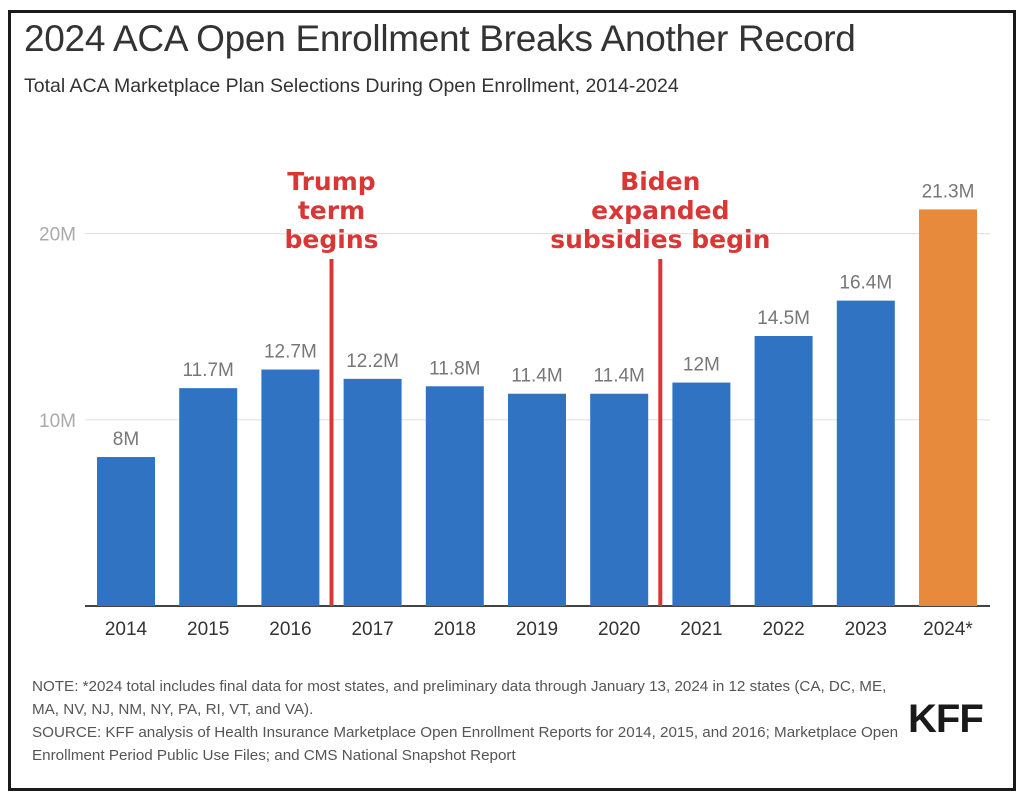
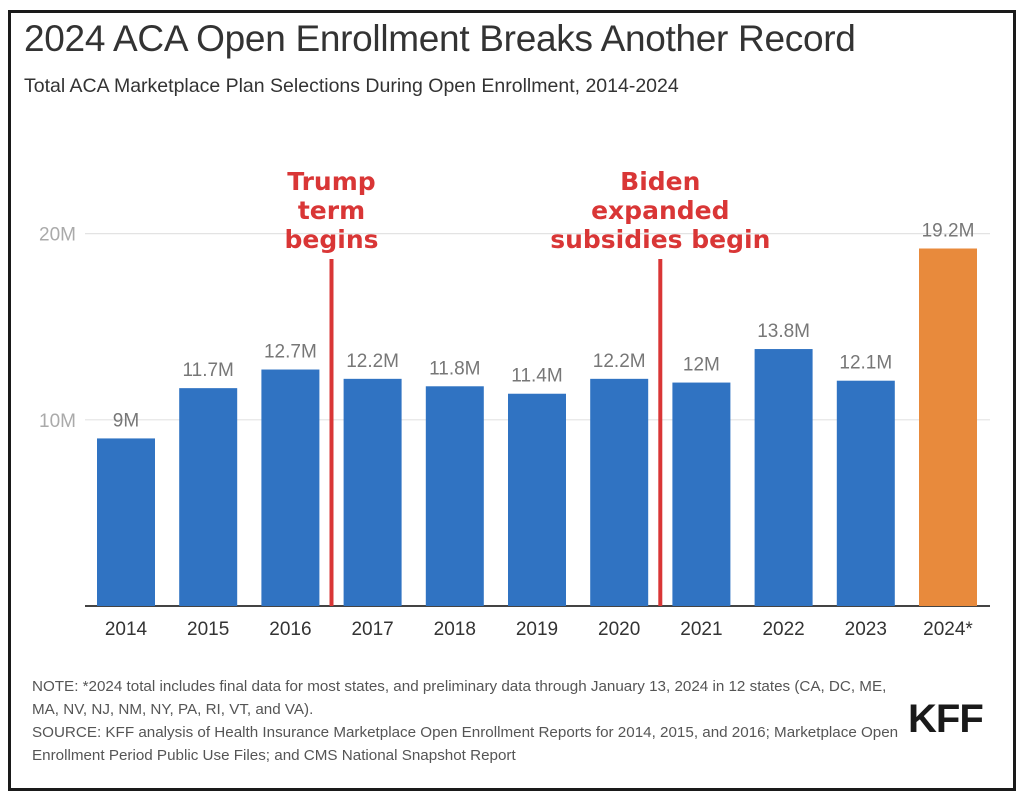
2014: 8M -> 9M
2020: 11.4M -> 12.2M
2022: 14.5M -> 13.8M
2023: 16.4M -> 12.1M
2024*: 21.3M -> 19.2M
